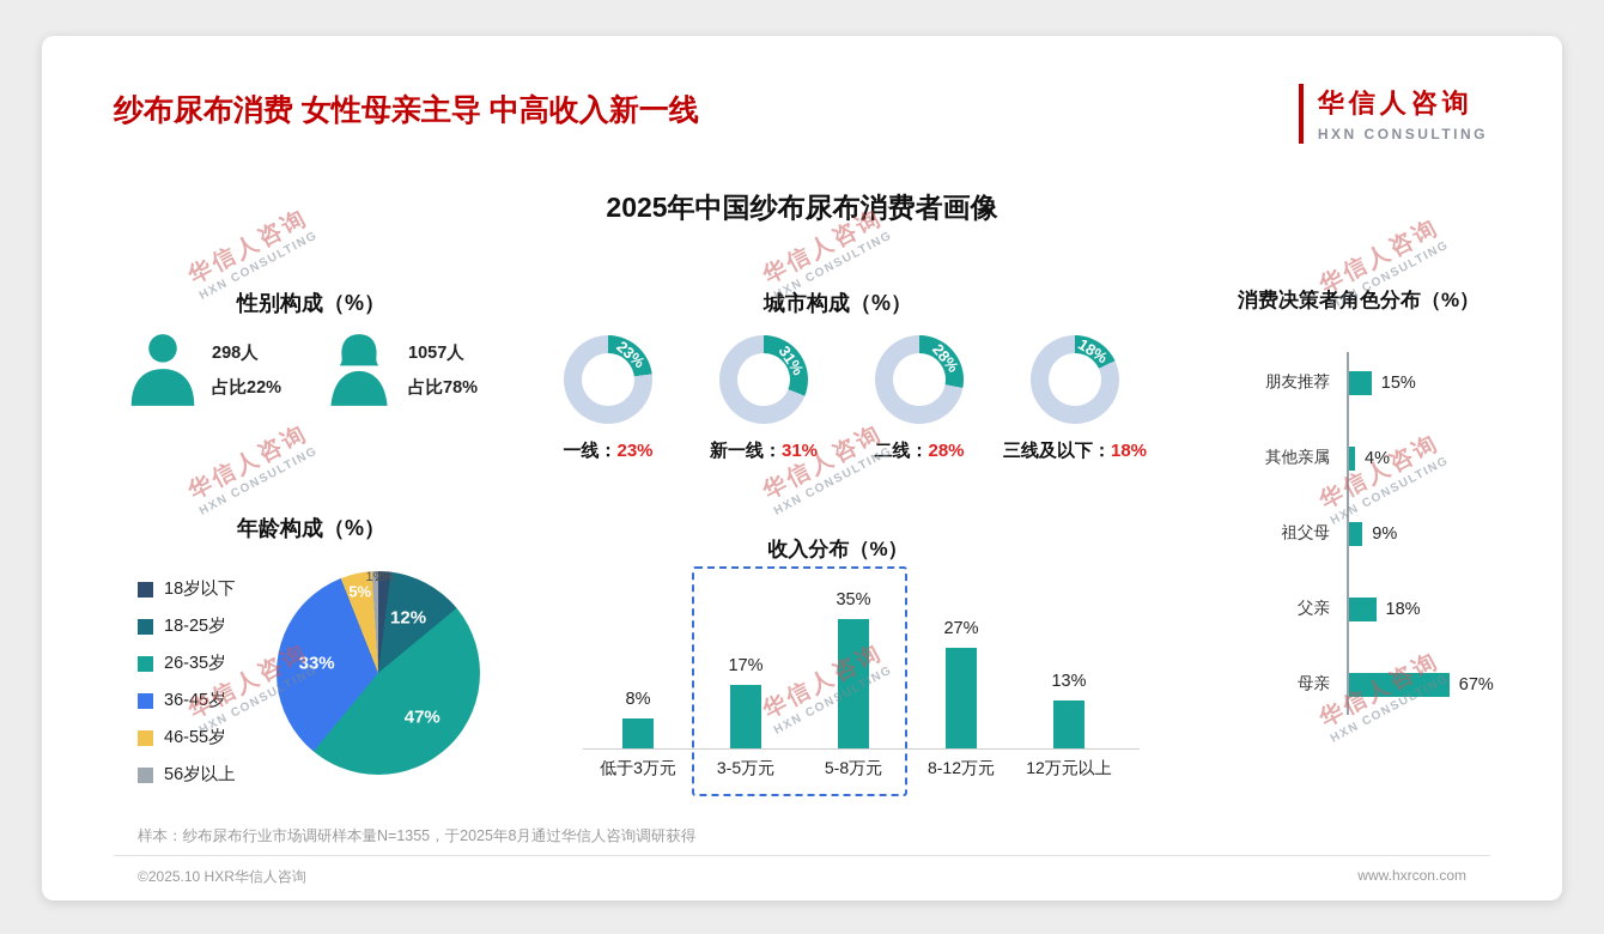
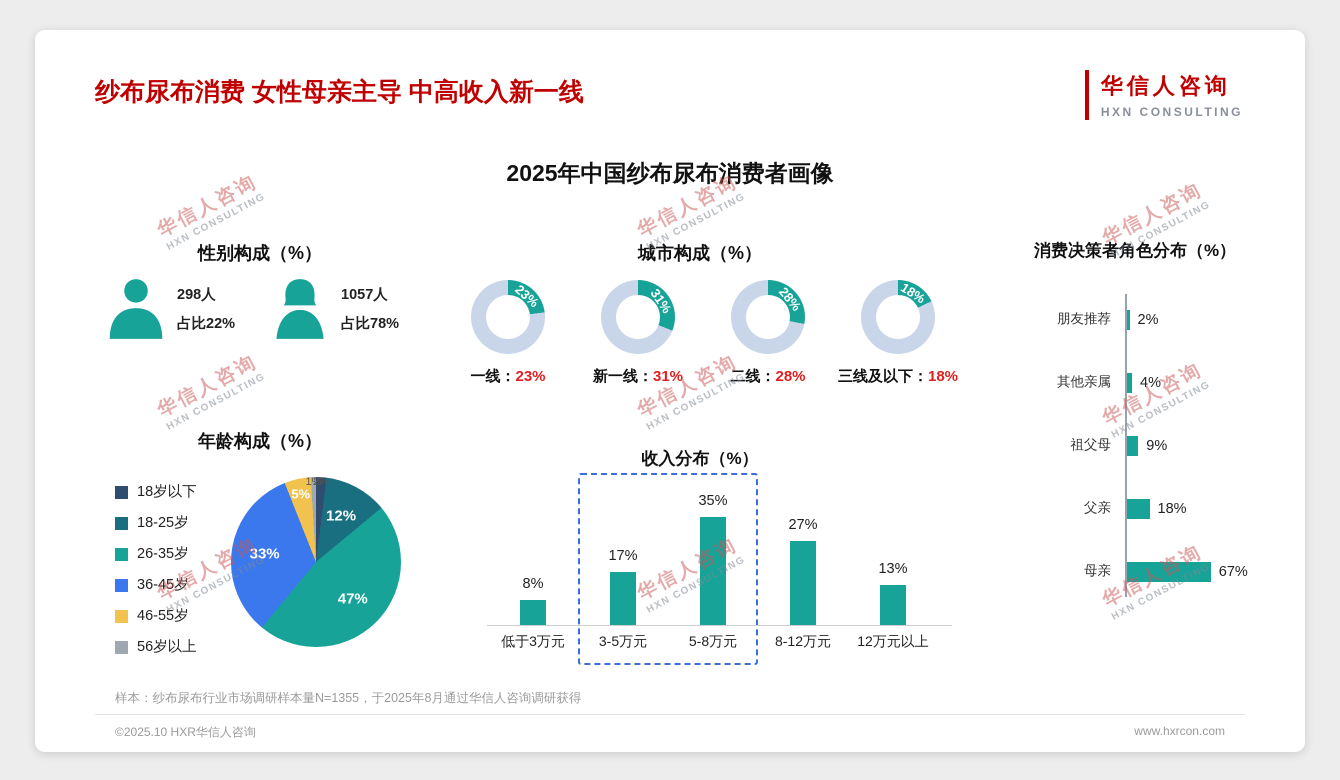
消费决策者角色分布（%）/朋友推荐: 15% -> 2%
